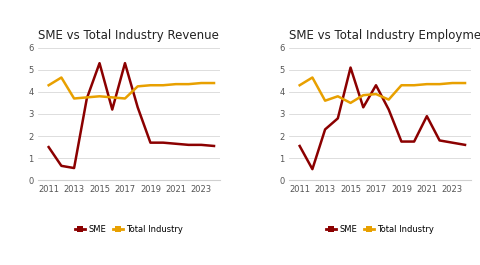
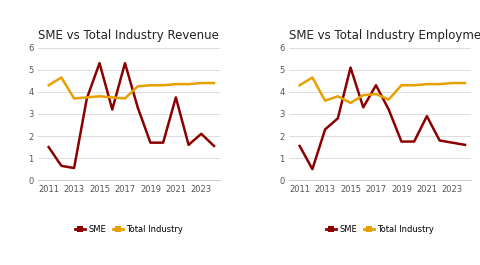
SME vs Total Industry Revenue/SME/2021: 1.65 -> 3.75
SME vs Total Industry Revenue/SME/2023: 1.60 -> 2.10
